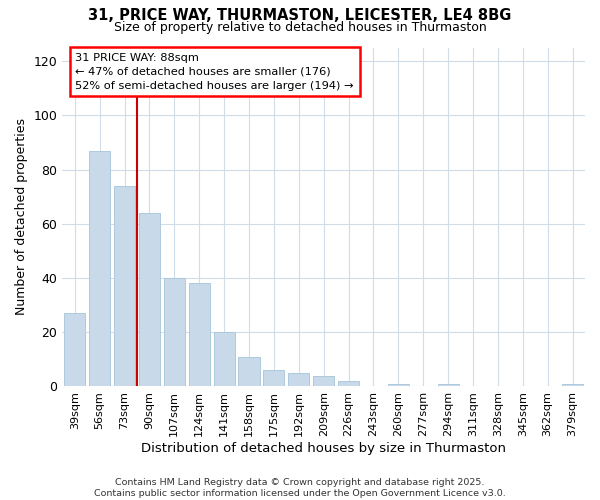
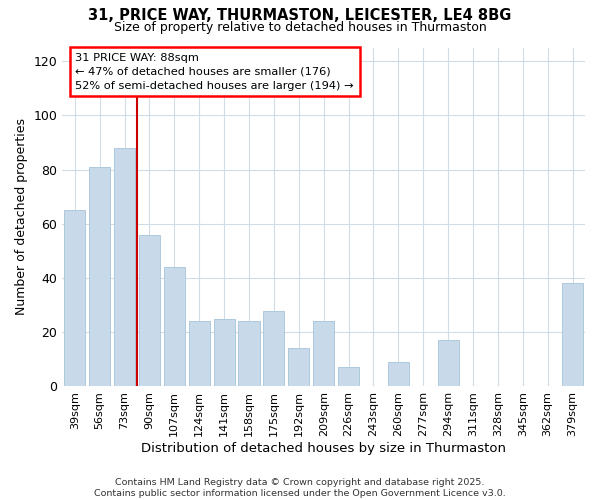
39sqm: 27 -> 65
56sqm: 87 -> 81
73sqm: 74 -> 88
90sqm: 64 -> 56
107sqm: 40 -> 44
124sqm: 38 -> 24
141sqm: 20 -> 25
158sqm: 11 -> 24
175sqm: 6 -> 28
192sqm: 5 -> 14
209sqm: 4 -> 24
226sqm: 2 -> 7
260sqm: 1 -> 9
294sqm: 1 -> 17
379sqm: 1 -> 38
